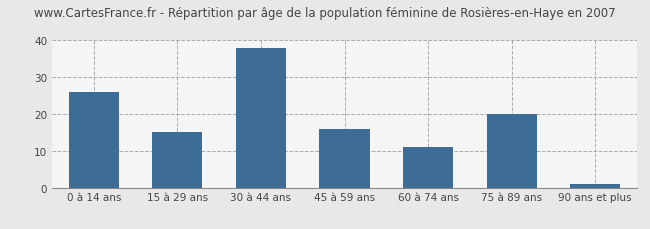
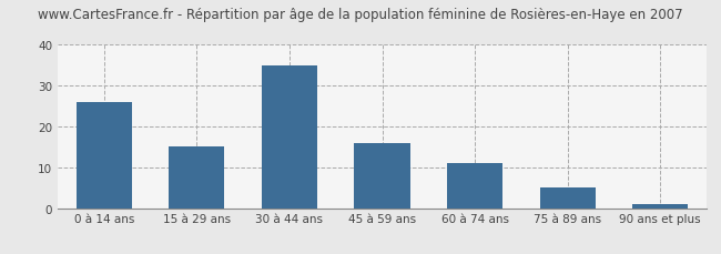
30 à 44 ans: 38 -> 35
75 à 89 ans: 20 -> 5
